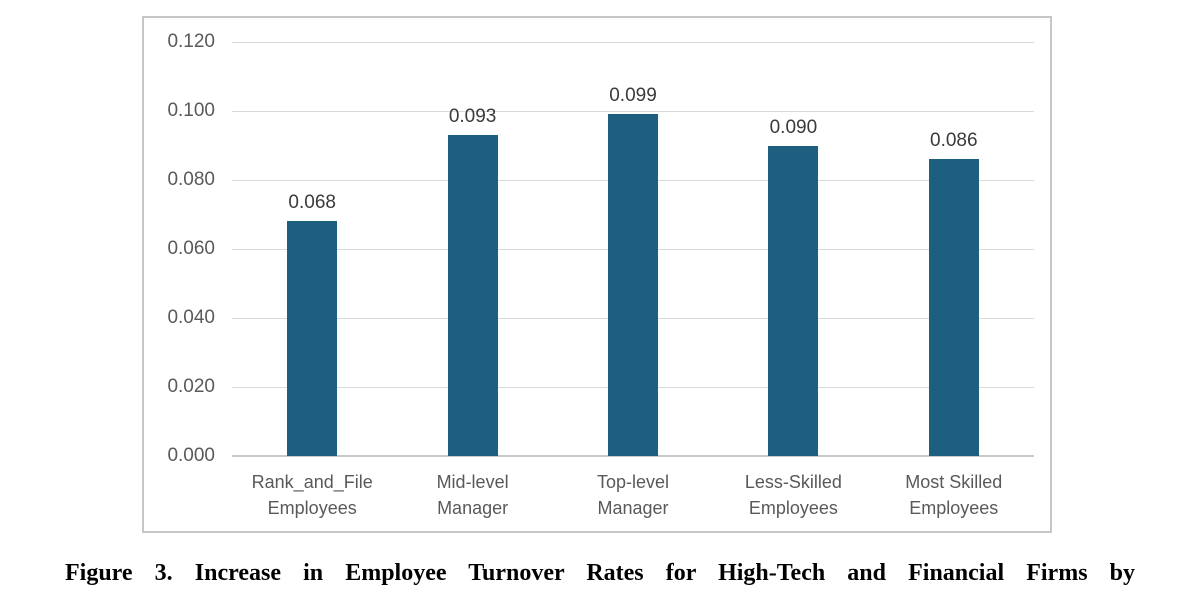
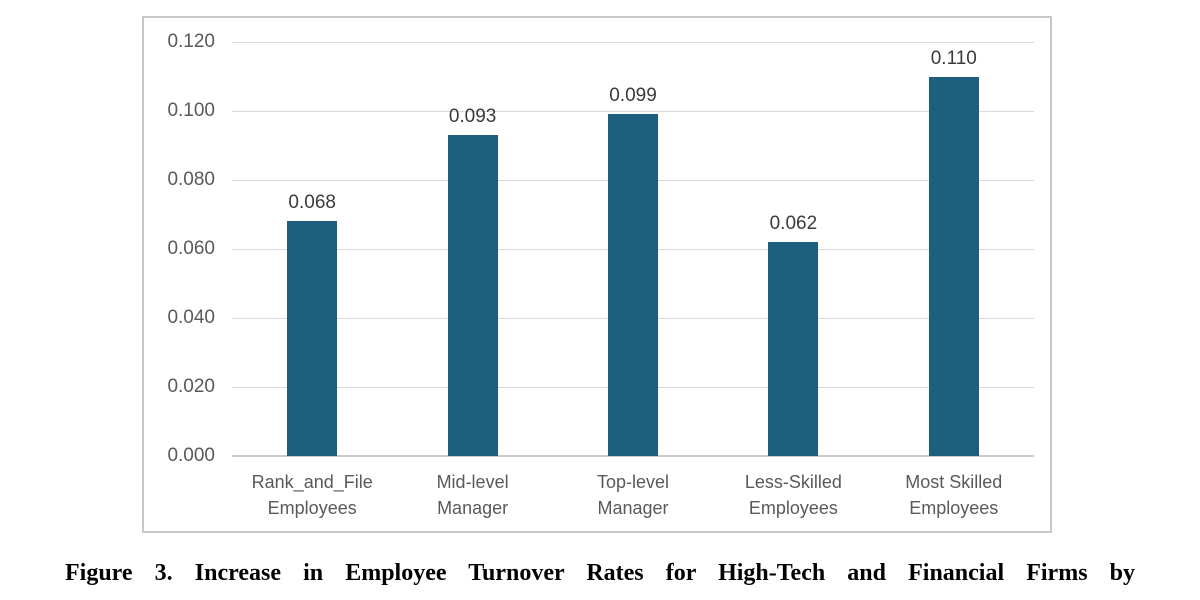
Less-Skilled Employees: 0.090 -> 0.062
Most Skilled Employees: 0.086 -> 0.110
